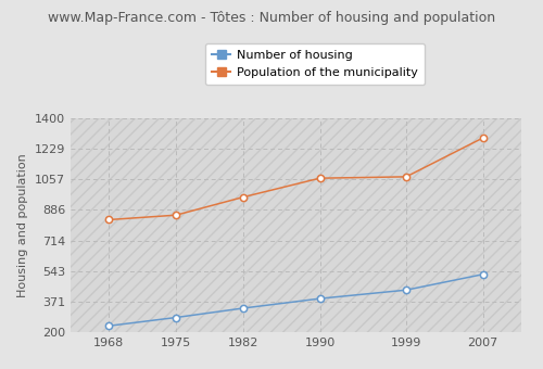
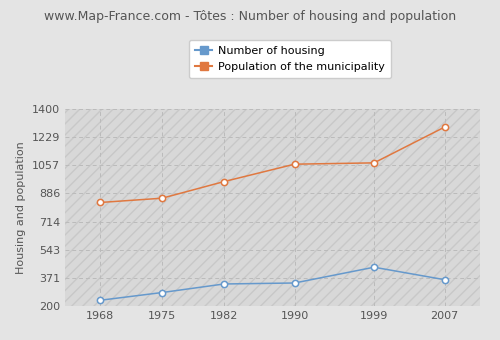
Number of housing/1990: 390 -> 340
Number of housing/2007: 520 -> 360
